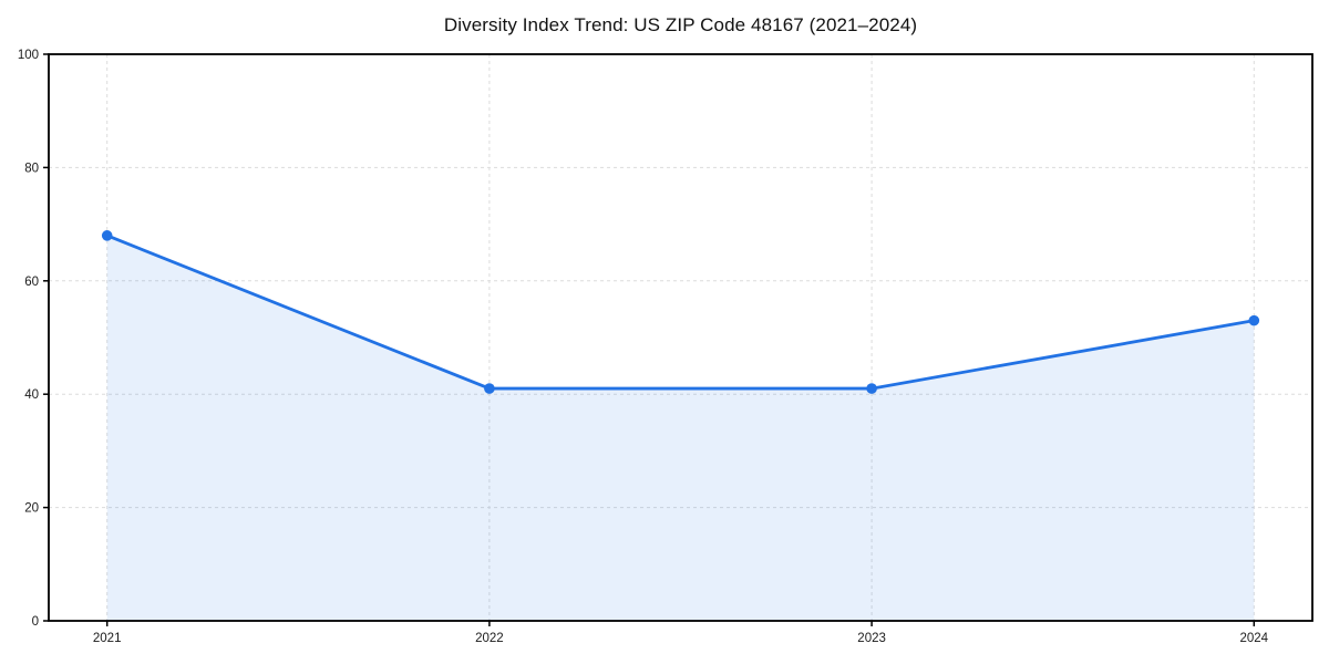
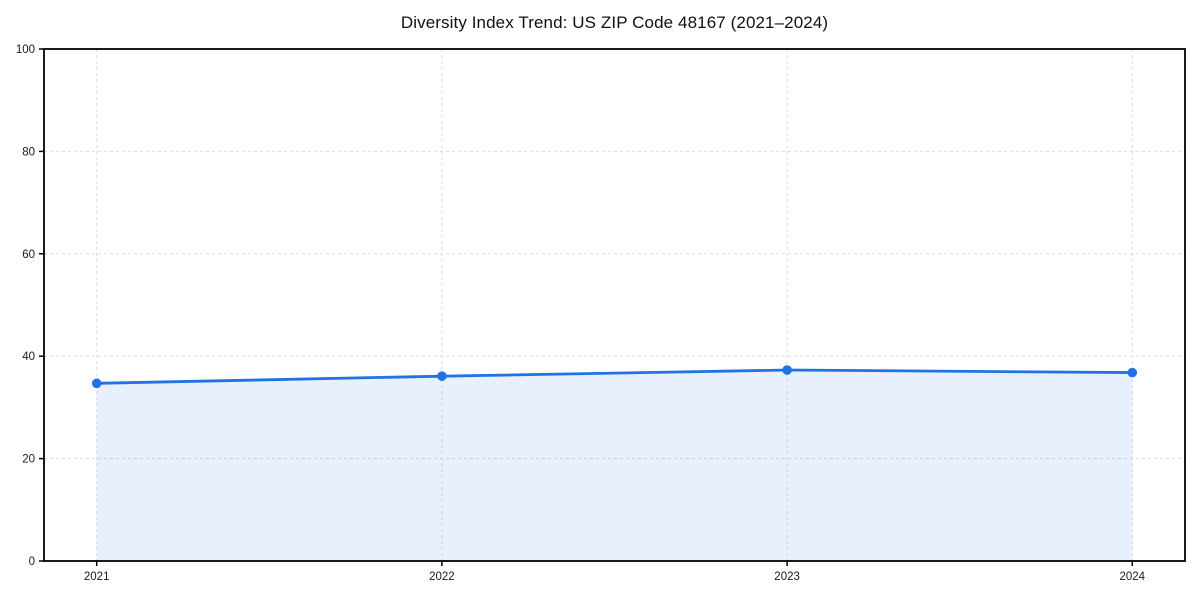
2021: 68 -> 35
2022: 41 -> 36
2023: 41 -> 37
2024: 53 -> 37
